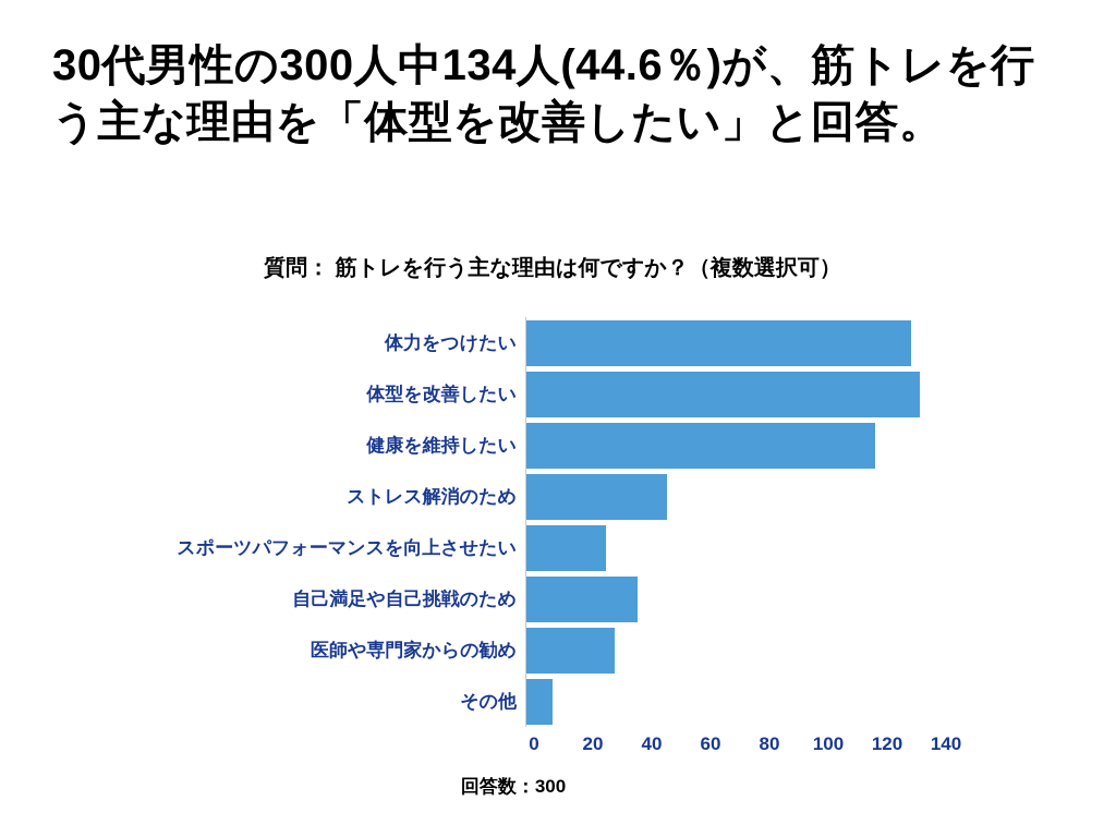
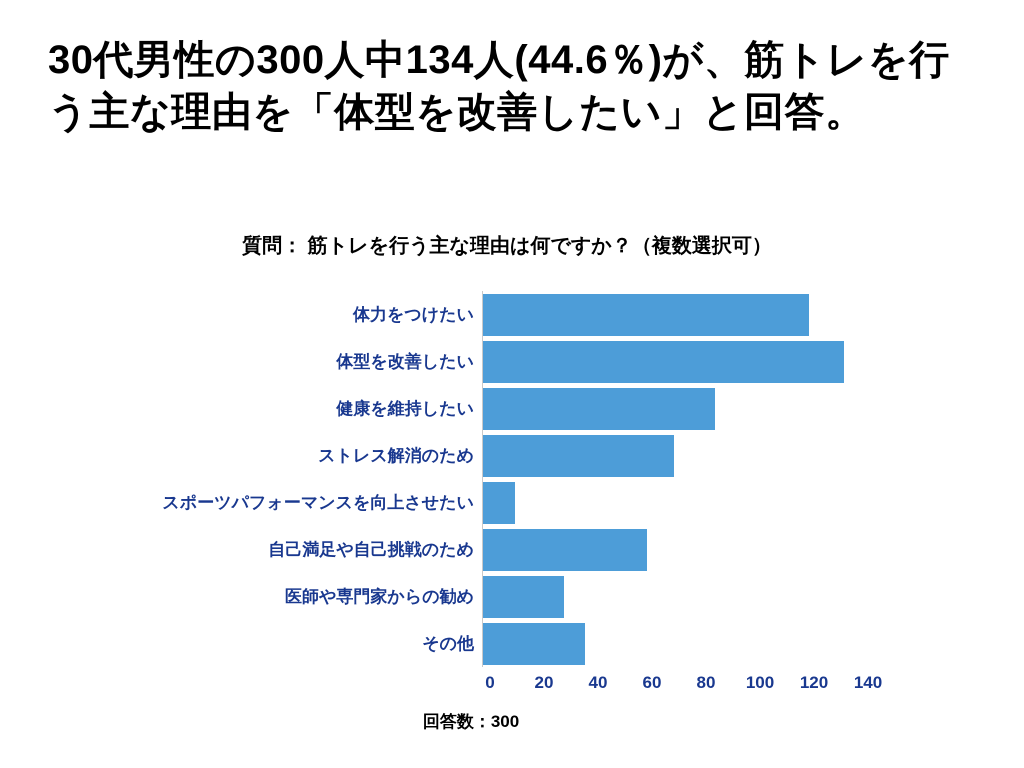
体力をつけたい: 131 -> 121
健康を維持したい: 119 -> 86
ストレス解消のため: 48 -> 71
スポーツパフォーマンスを向上させたい: 27 -> 12
自己満足や自己挑戦のため: 38 -> 61
その他: 9 -> 38
